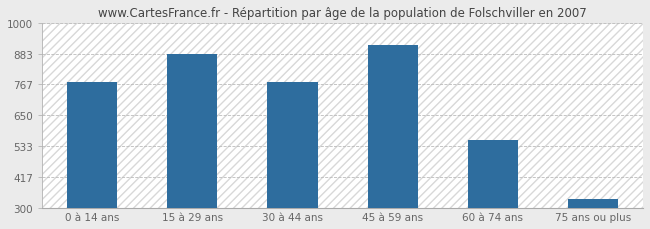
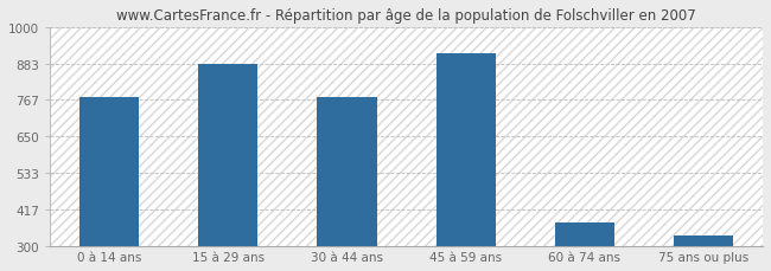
60 à 74 ans: 557 -> 375
